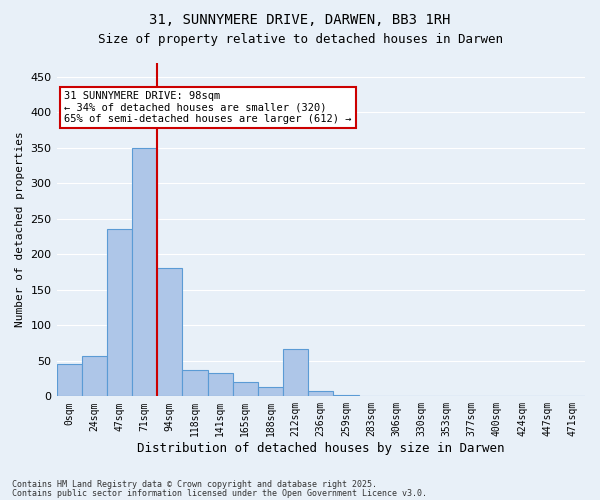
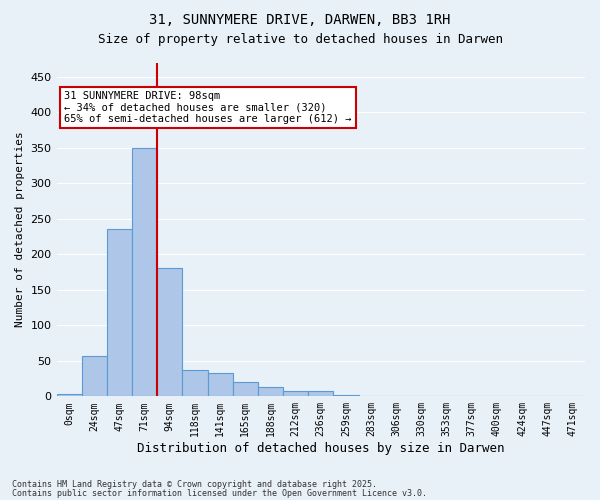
0sqm: 46 -> 3
212sqm: 66 -> 7
